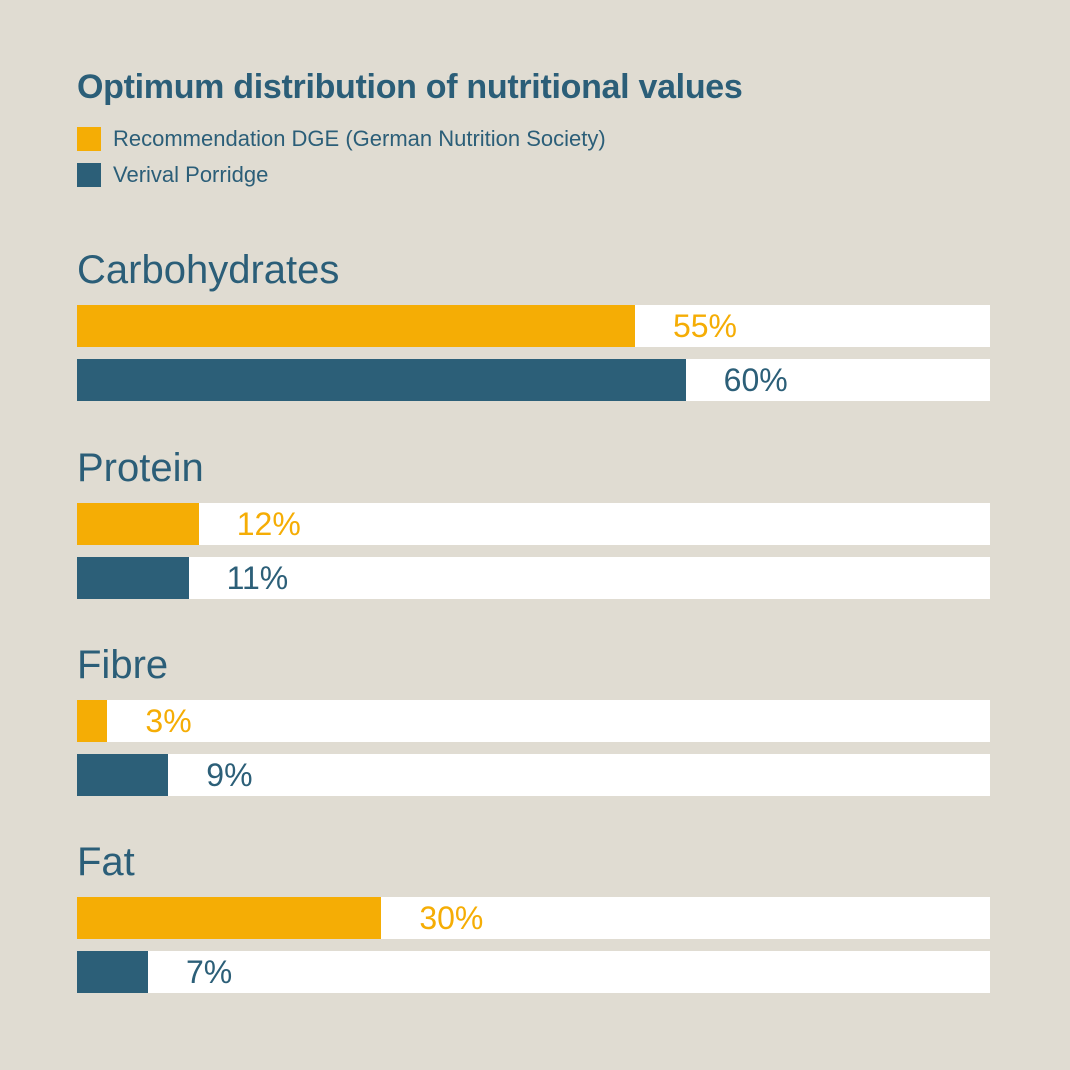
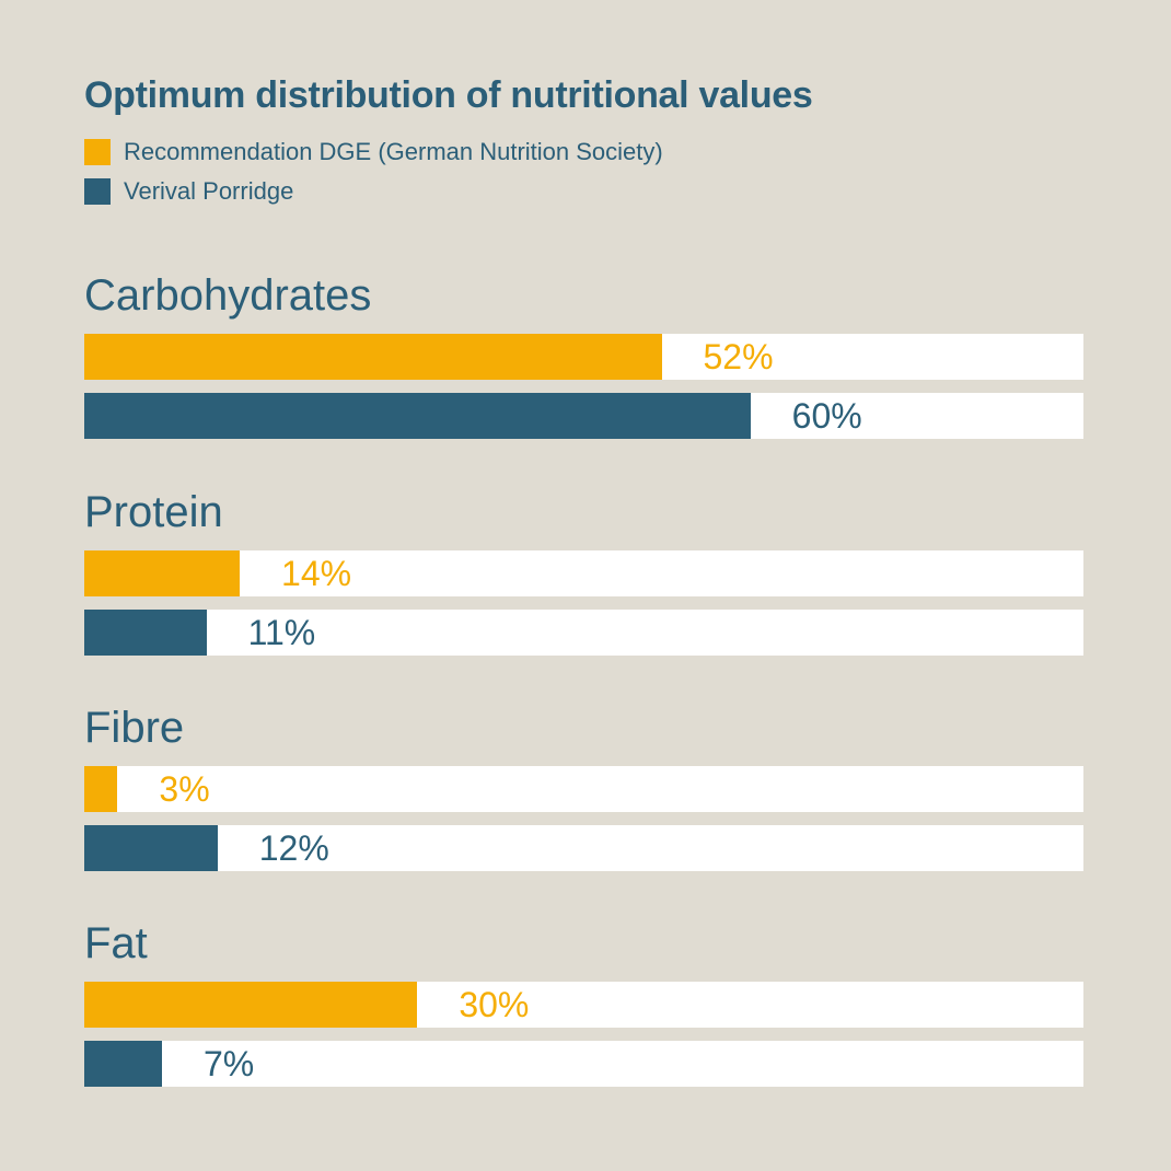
Recommendation DGE (German Nutrition Society)/Carbohydrates: 55% -> 52%
Recommendation DGE (German Nutrition Society)/Protein: 12% -> 14%
Verival Porridge/Fibre: 9% -> 12%
